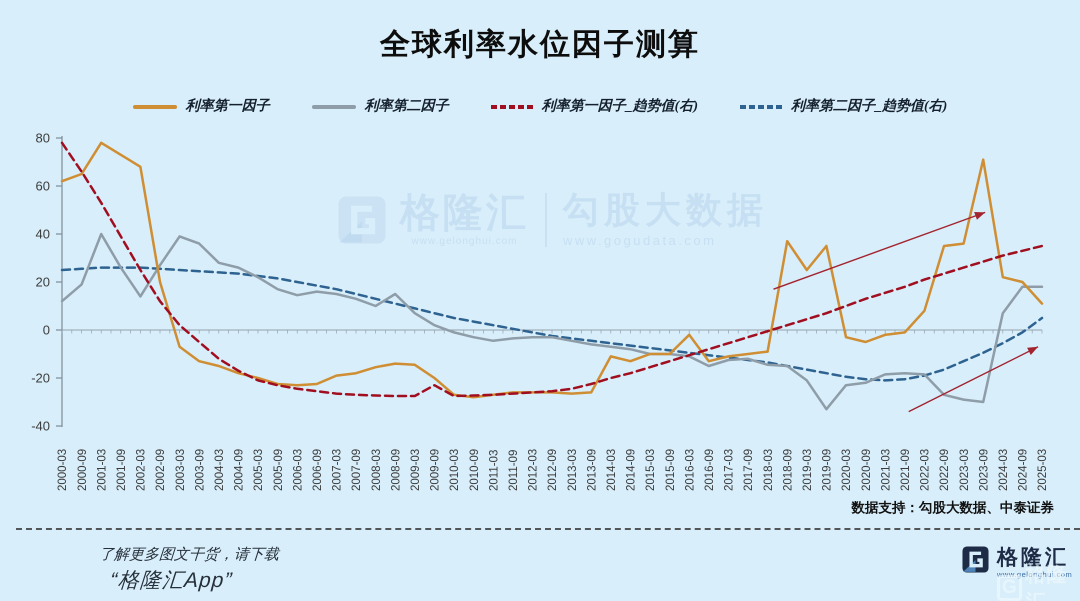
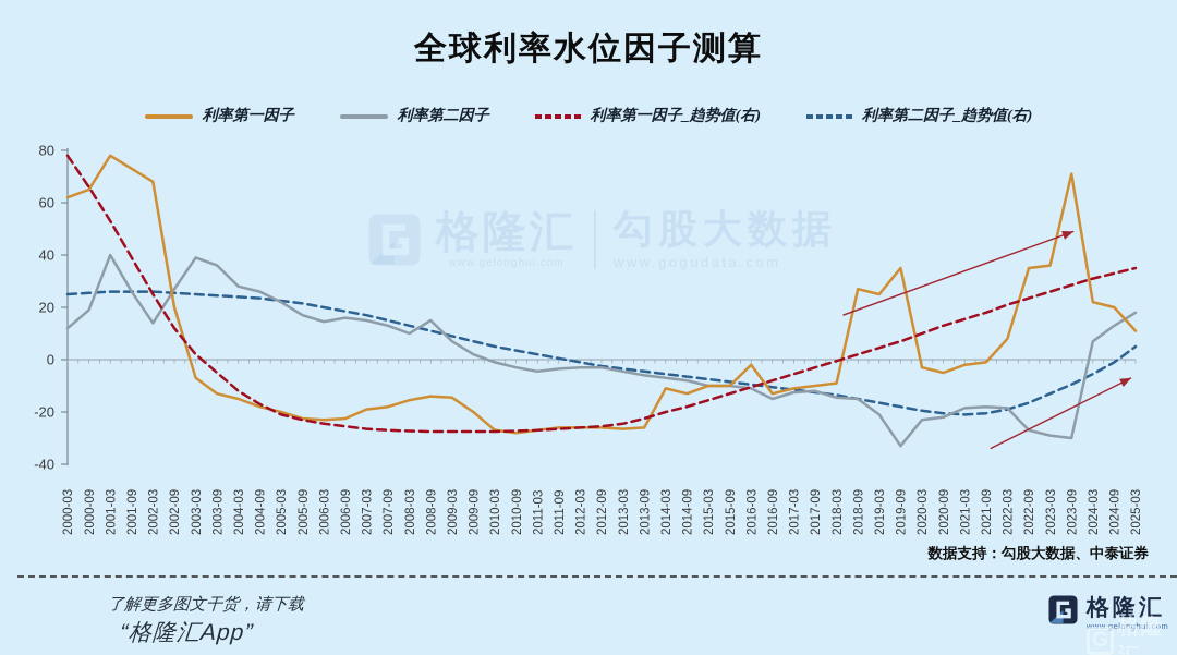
利率第一因子_趋势值(右)/2009-09: -23 -> -28
利率第一因子/2018-09: 37 -> 27
利率第二因子/2024-09: 18 -> 13
